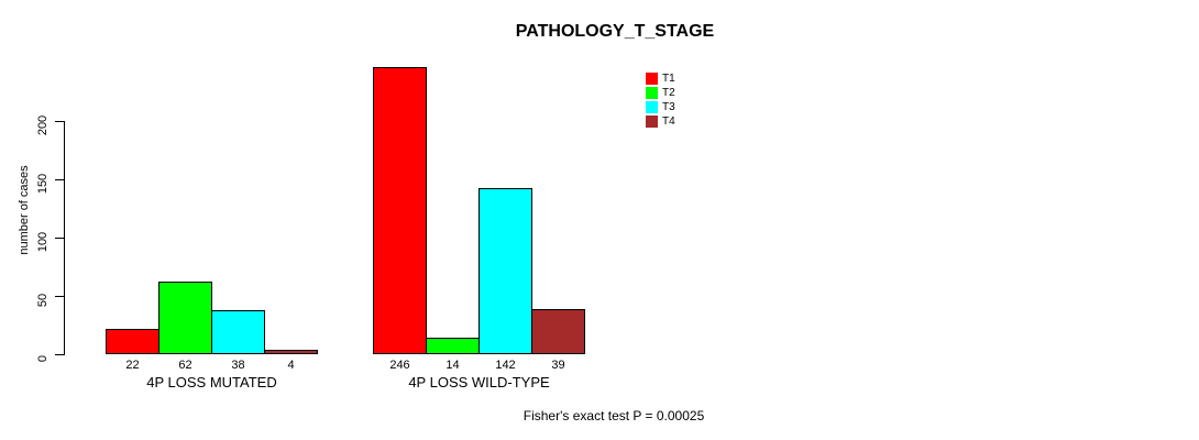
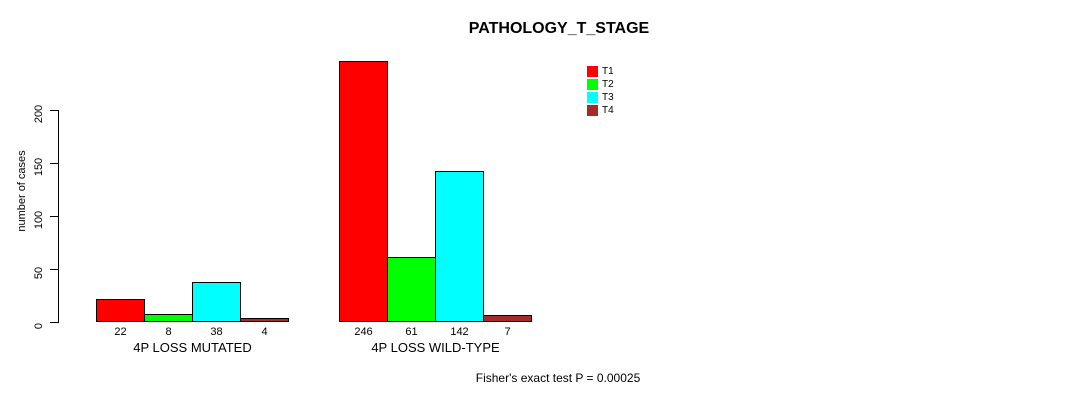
T2/4P LOSS MUTATED: 62 -> 8
T2/4P LOSS WILD-TYPE: 14 -> 61
T4/4P LOSS WILD-TYPE: 39 -> 7
